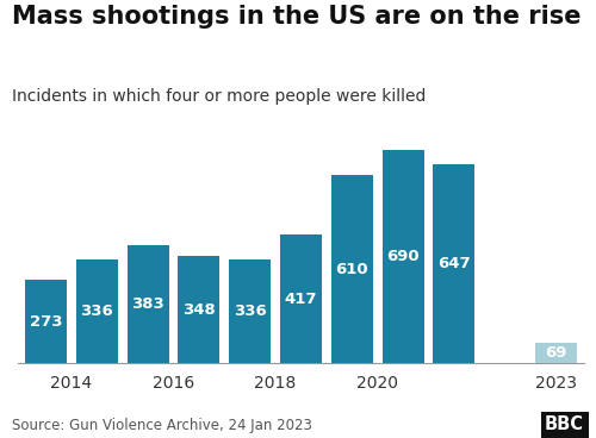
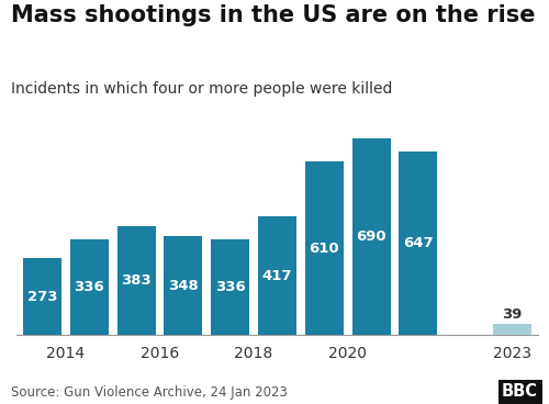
2023: 69 -> 39
